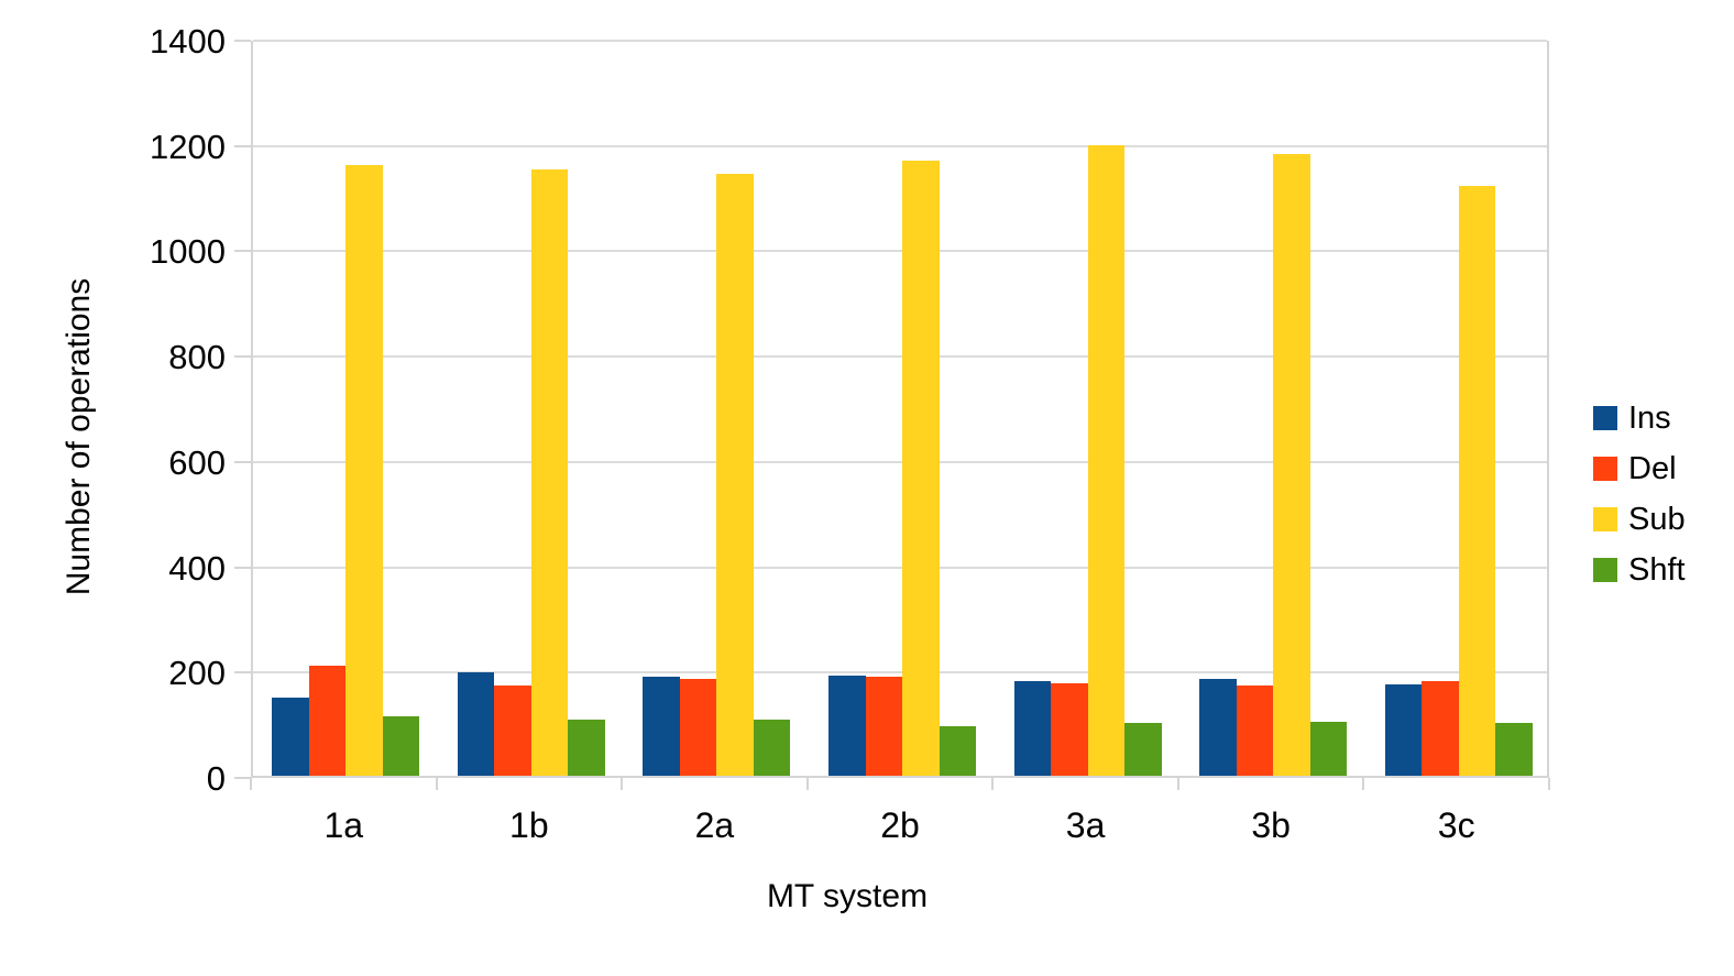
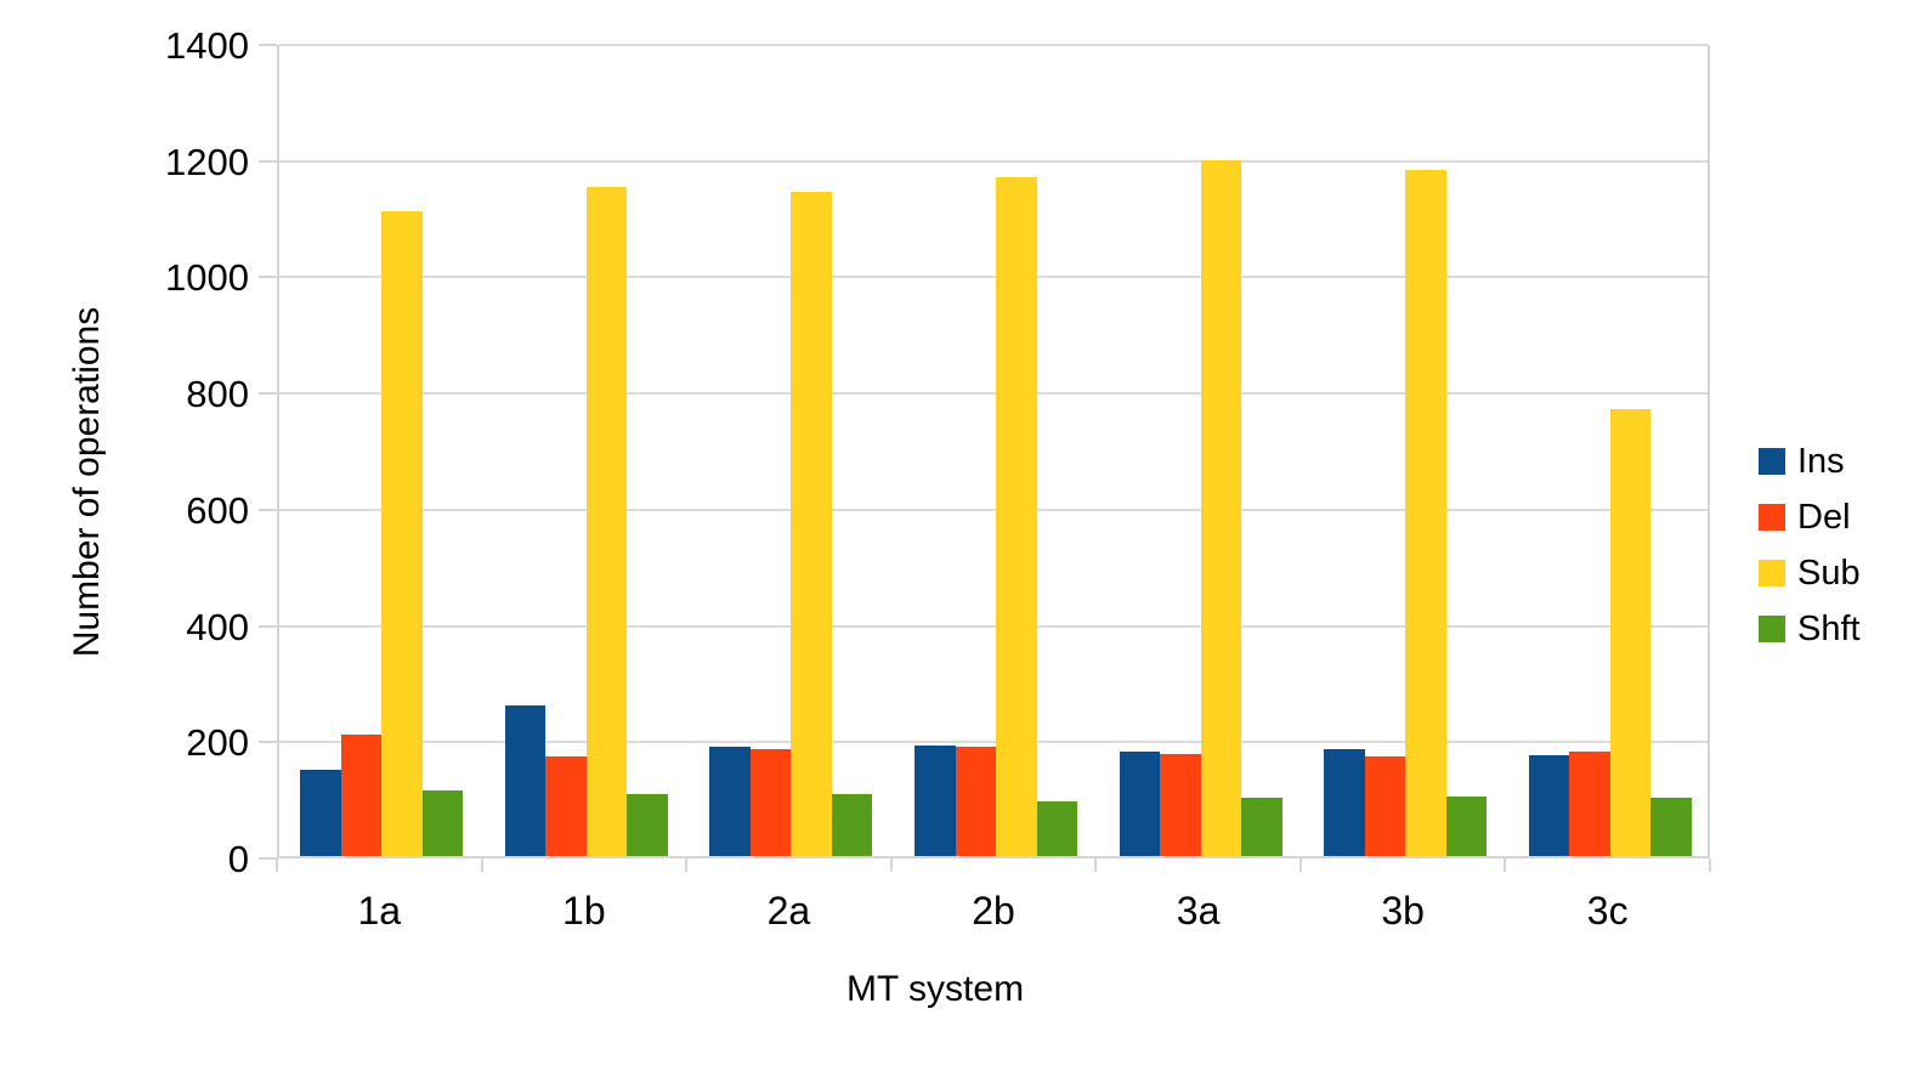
Sub/1a: 1160 -> 1110
Ins/1b: 200 -> 260
Sub/3c: 1120 -> 770
